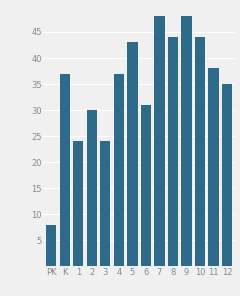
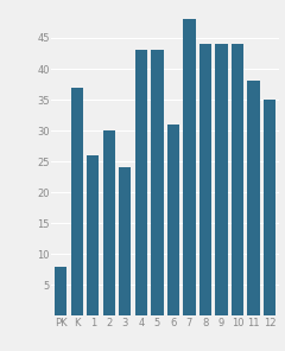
1: 24 -> 26
4: 37 -> 43
9: 48 -> 44
